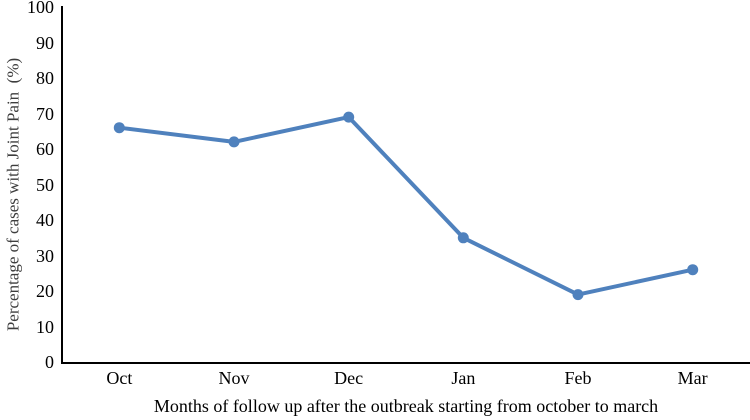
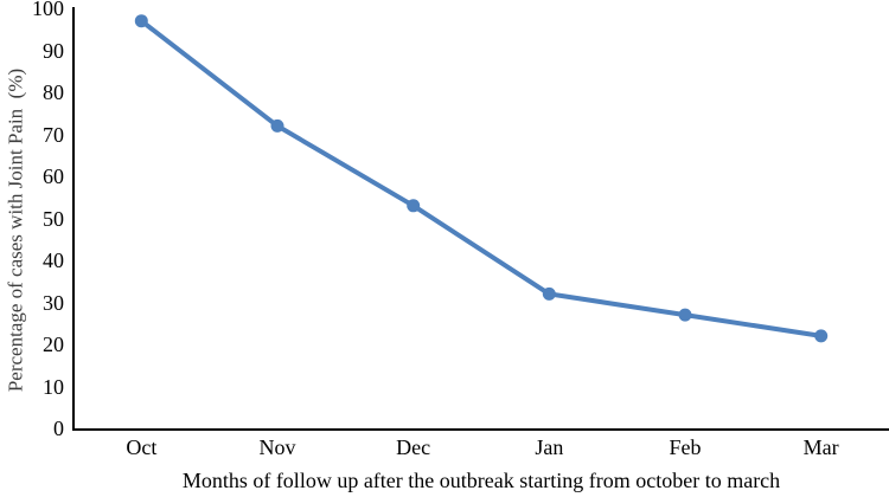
Oct: 66 -> 97
Nov: 62 -> 72
Dec: 69 -> 53
Jan: 35 -> 32
Feb: 19 -> 27
Mar: 26 -> 22
